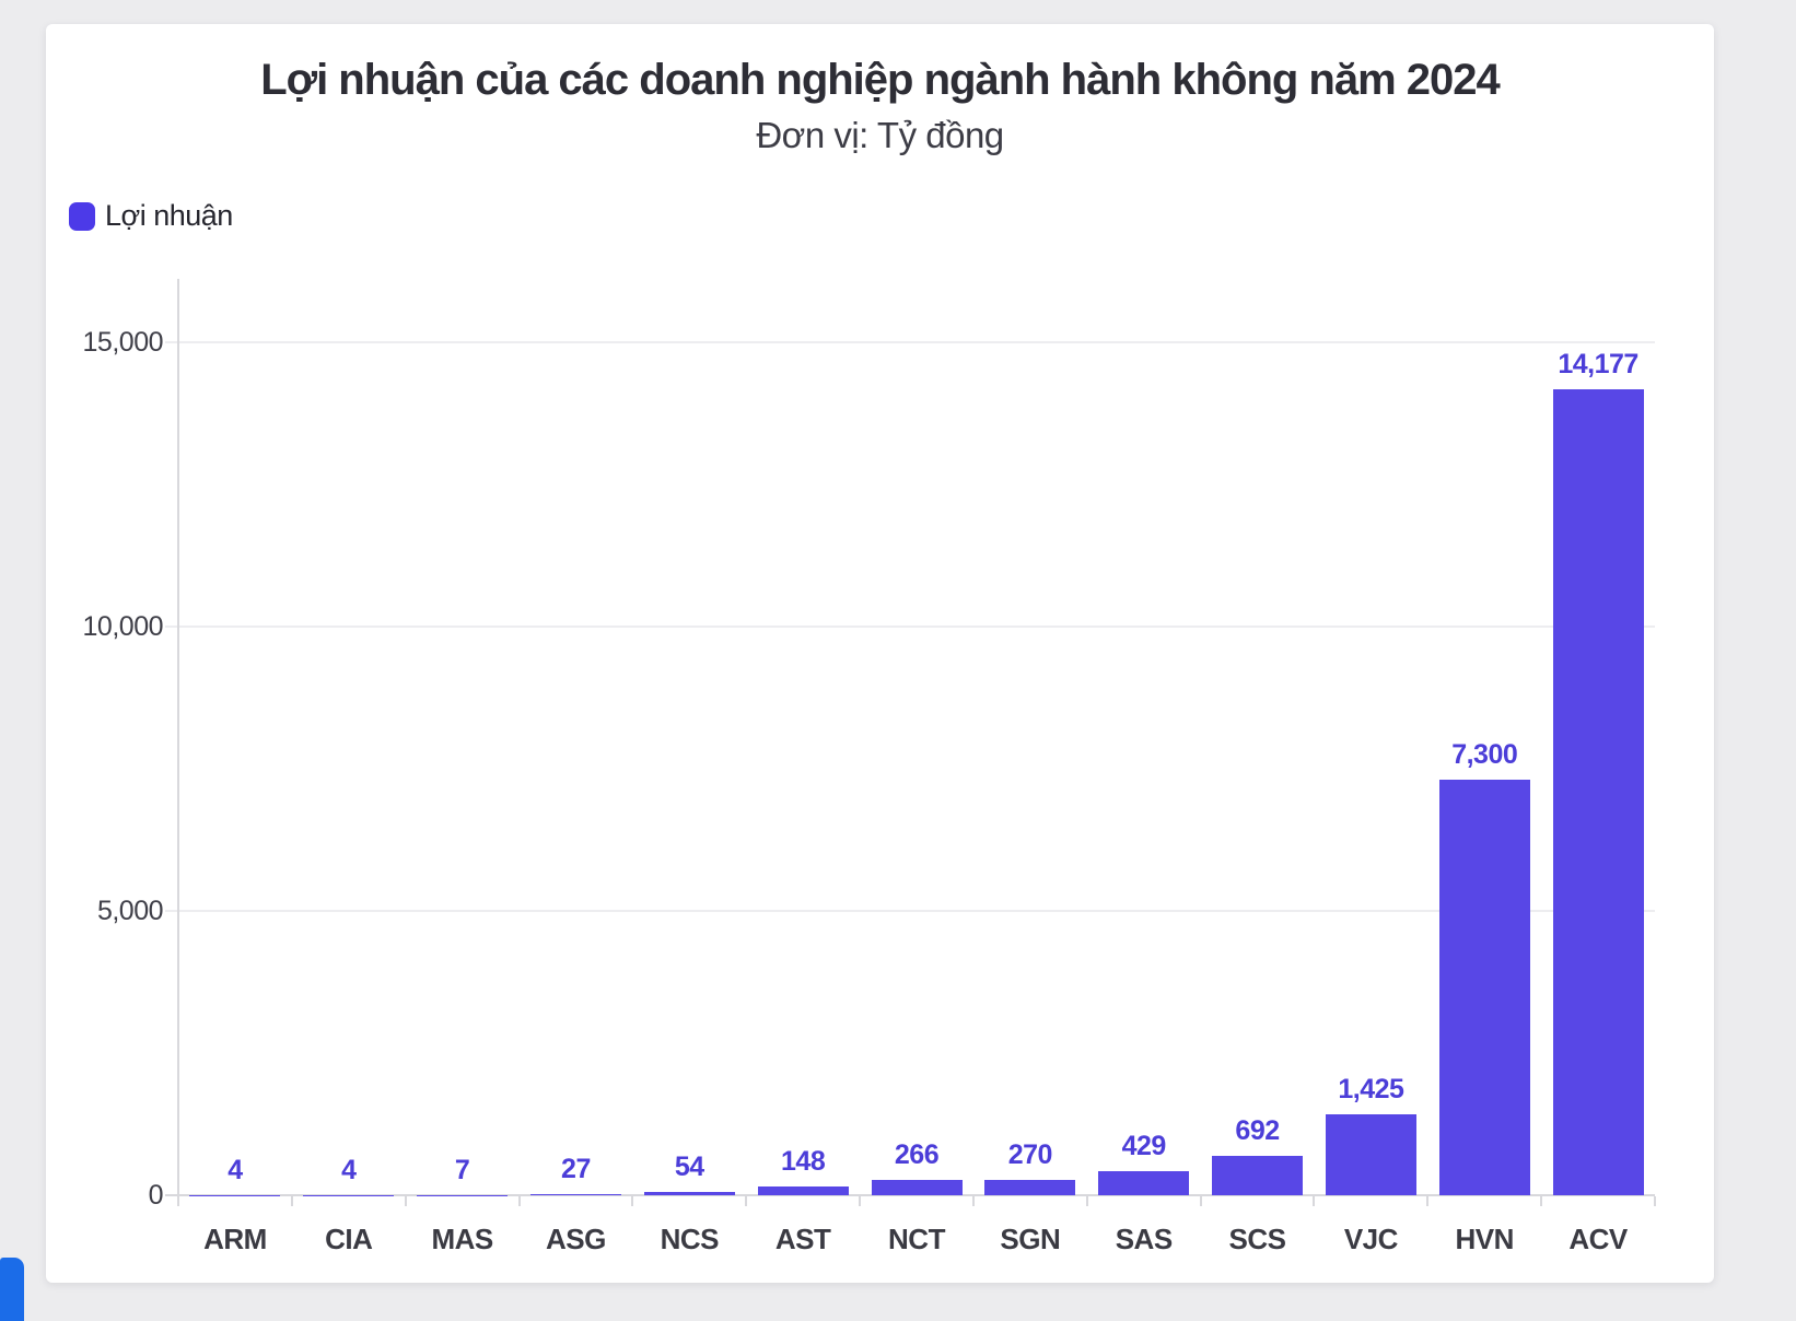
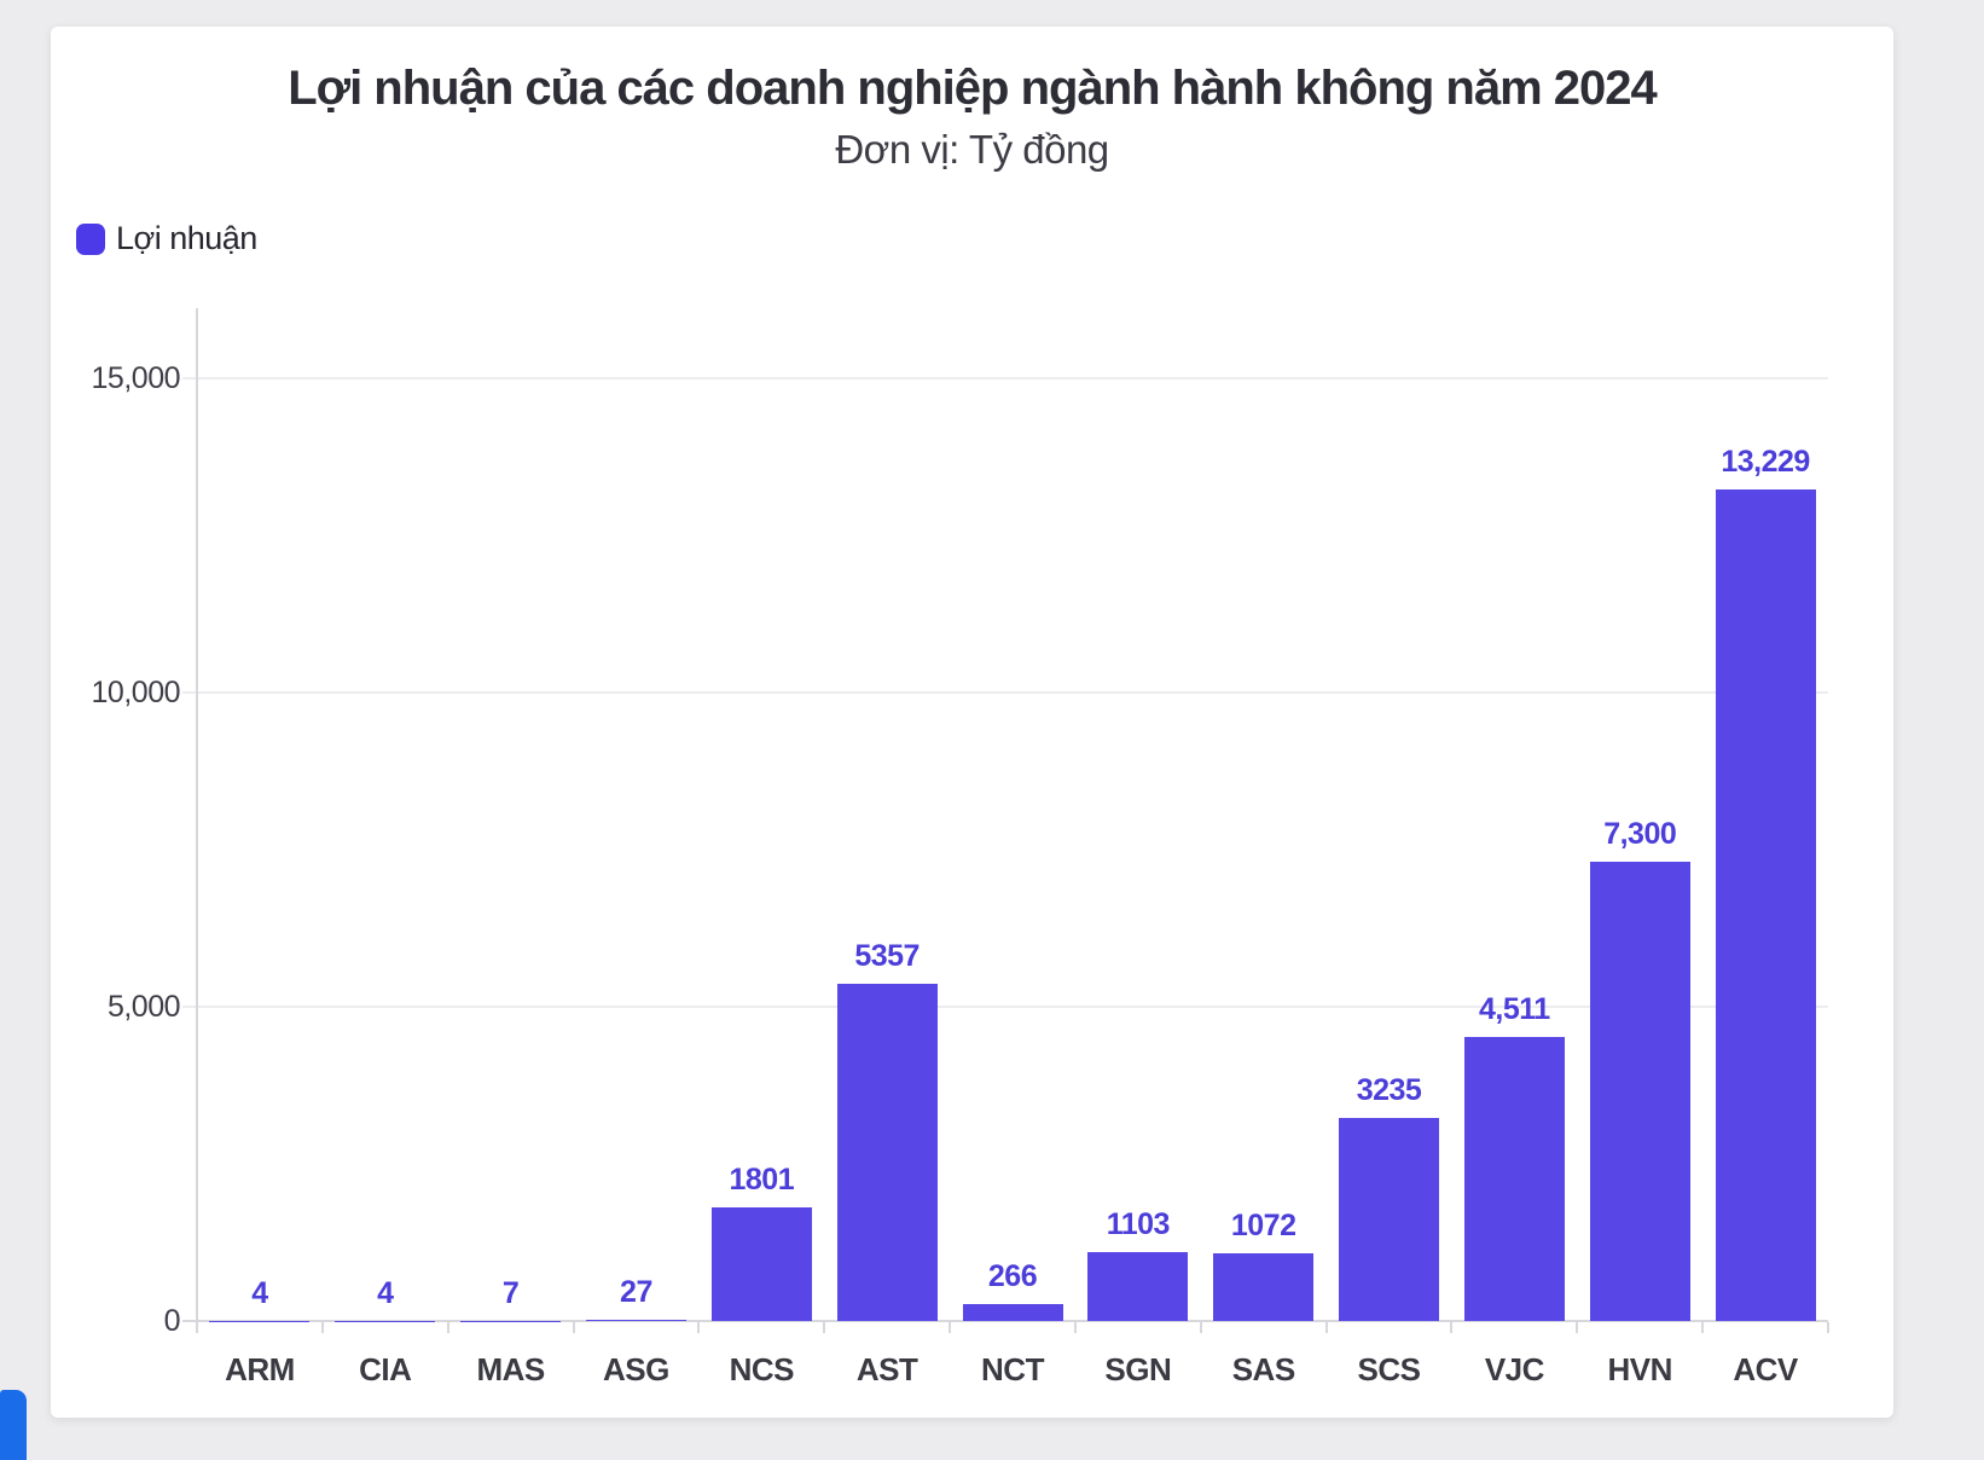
NCS: 54 -> 1801
AST: 148 -> 5357
SGN: 270 -> 1103
SAS: 429 -> 1072
SCS: 692 -> 3235
VJC: 1,425 -> 4,511
ACV: 14,177 -> 13,229
